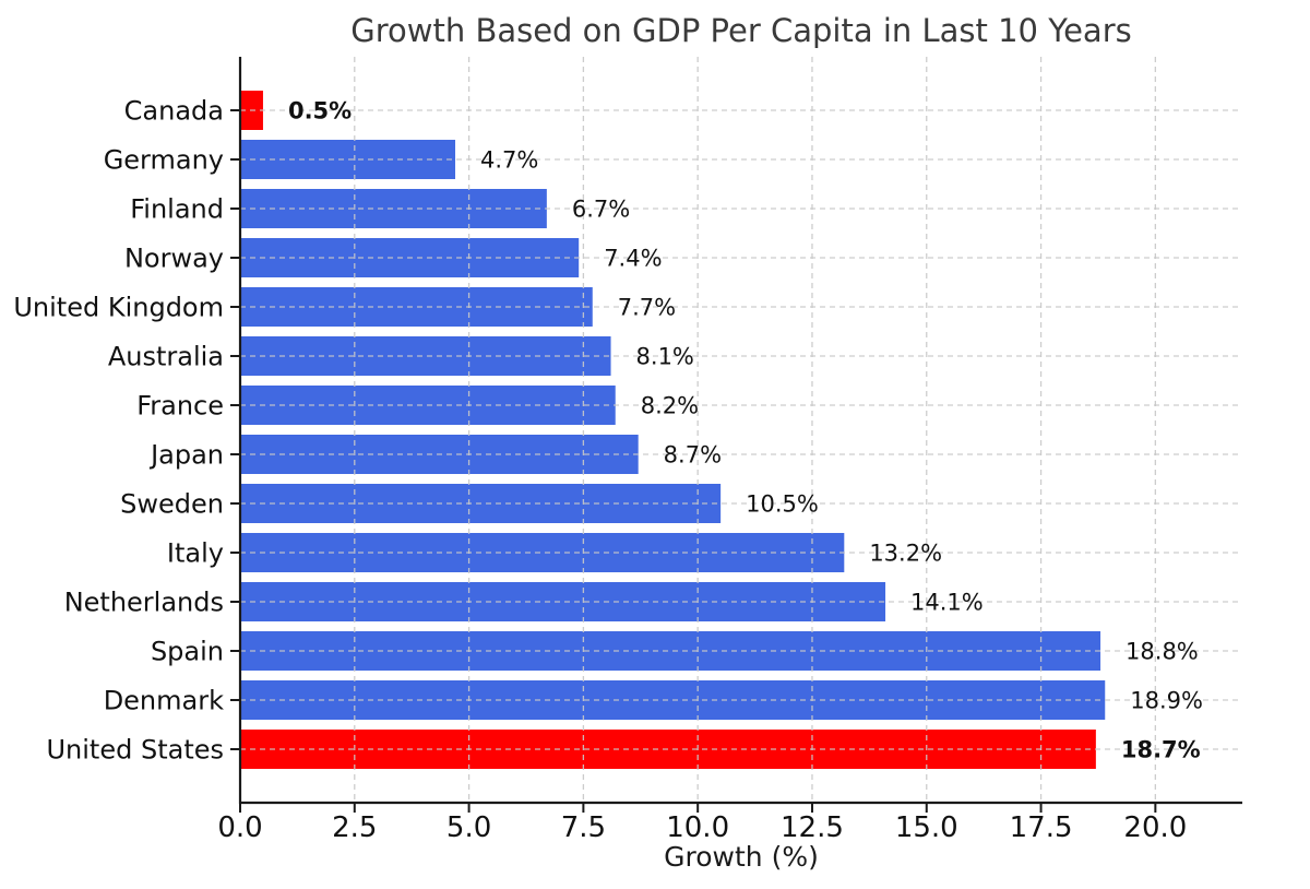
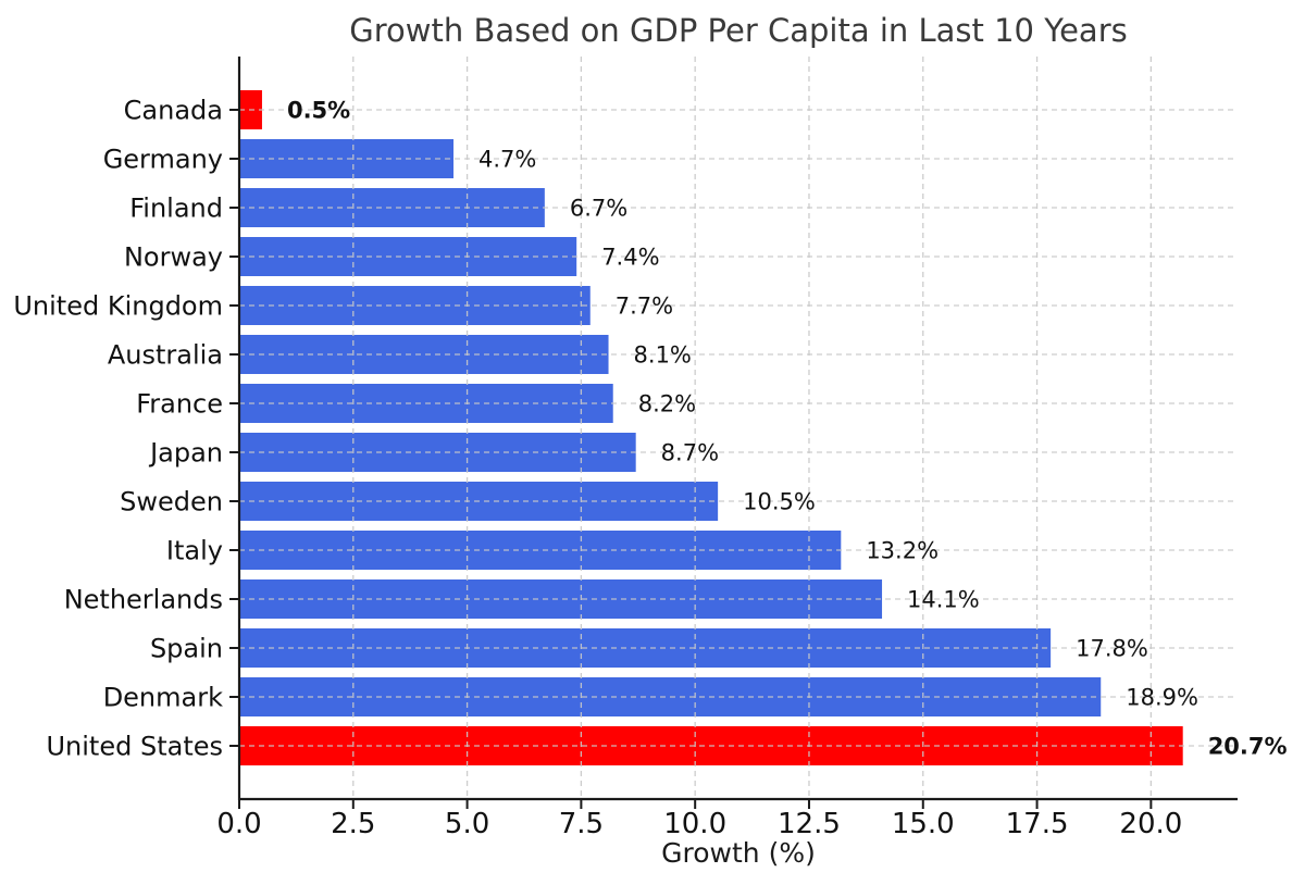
Spain: 18.8% -> 17.8%
United States: 18.7% -> 20.7%
